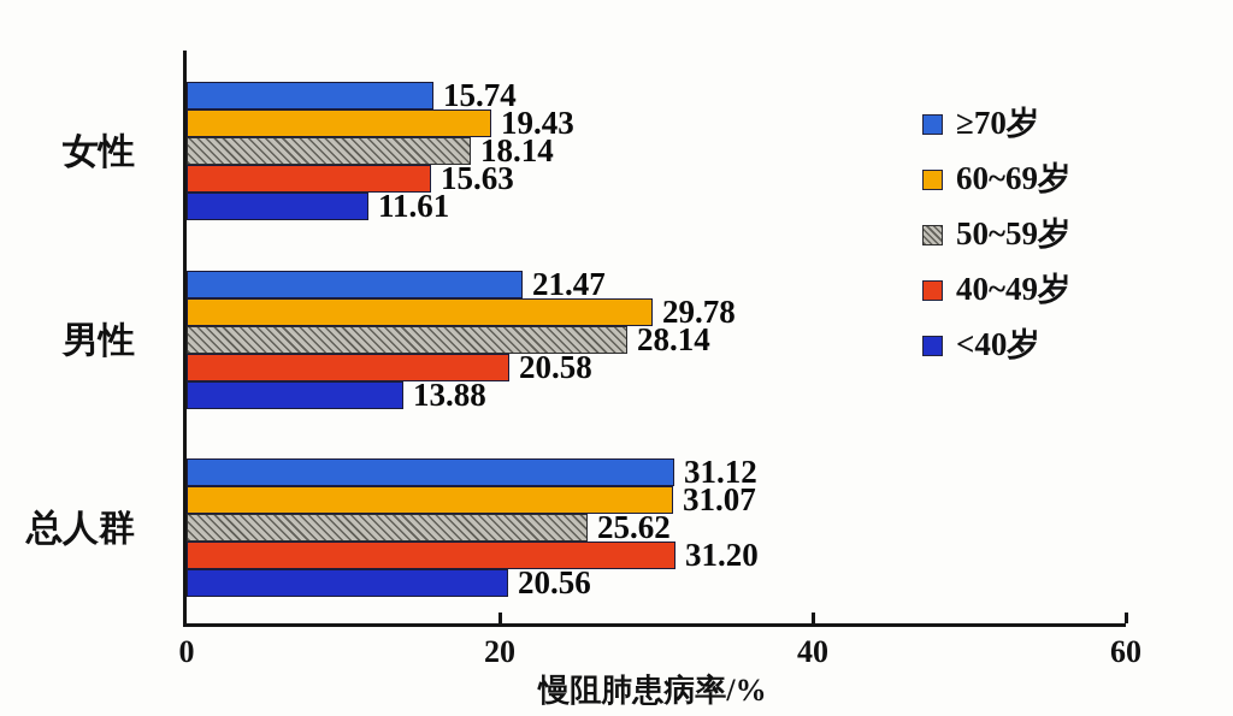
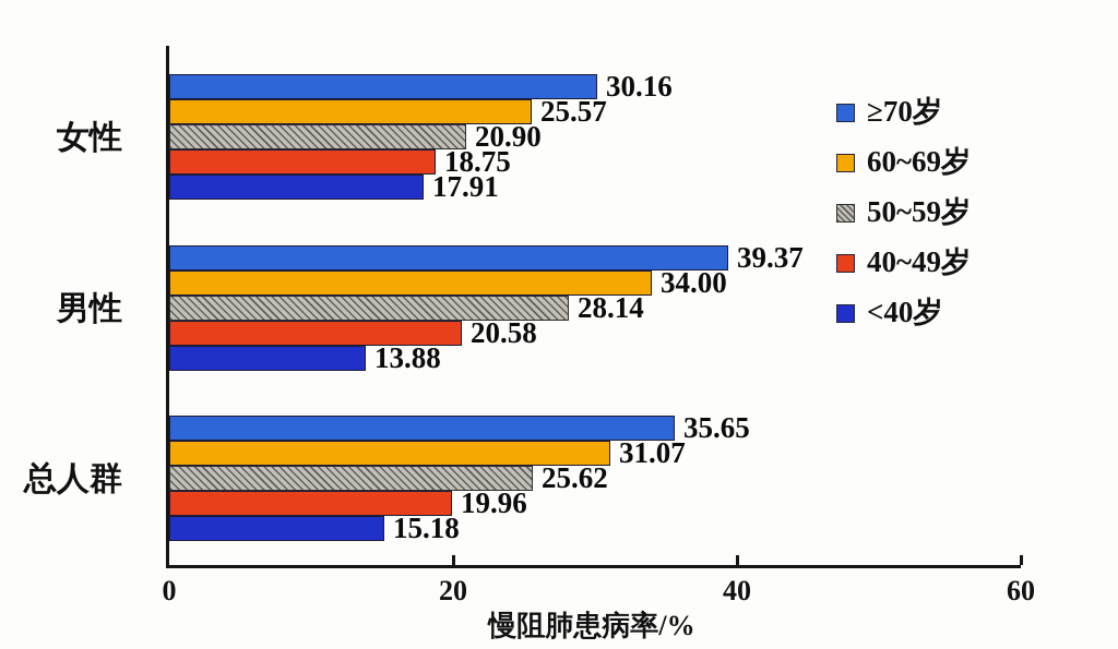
≥70岁/女性: 15.74 -> 30.16
60~69岁/女性: 19.43 -> 25.57
50~59岁/女性: 18.14 -> 20.90
40~49岁/女性: 15.63 -> 18.75
<40岁/女性: 11.61 -> 17.91
≥70岁/男性: 21.47 -> 39.37
60~69岁/男性: 29.78 -> 34.00
≥70岁/总人群: 31.12 -> 35.65
40~49岁/总人群: 31.20 -> 19.96
<40岁/总人群: 20.56 -> 15.18
